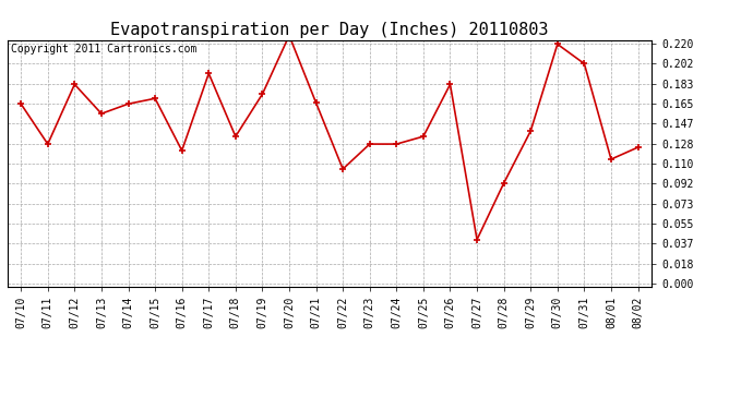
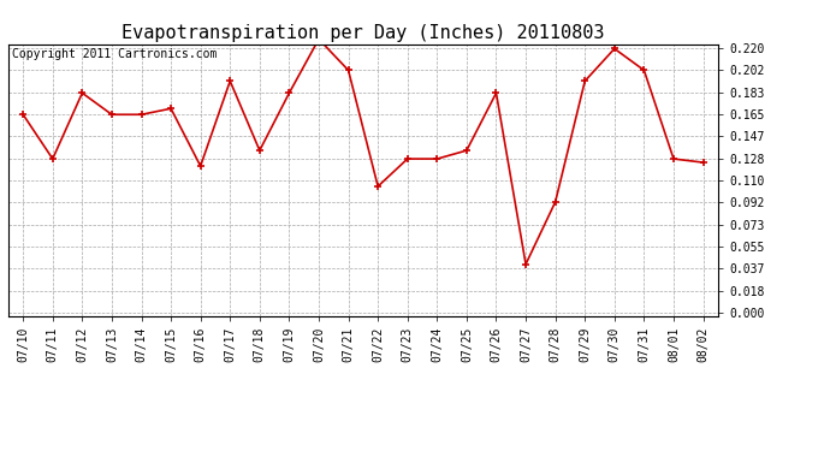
07/13: 0.156 -> 0.165
07/19: 0.174 -> 0.183
07/21: 0.166 -> 0.202
07/29: 0.140 -> 0.193
08/01: 0.114 -> 0.128
